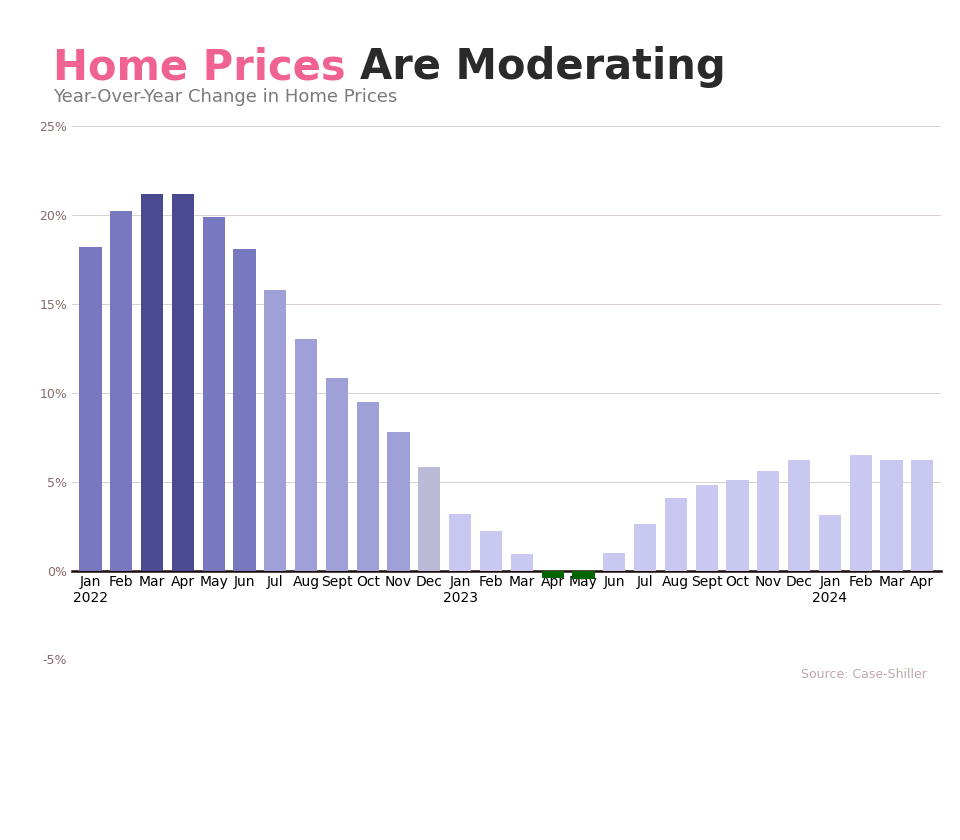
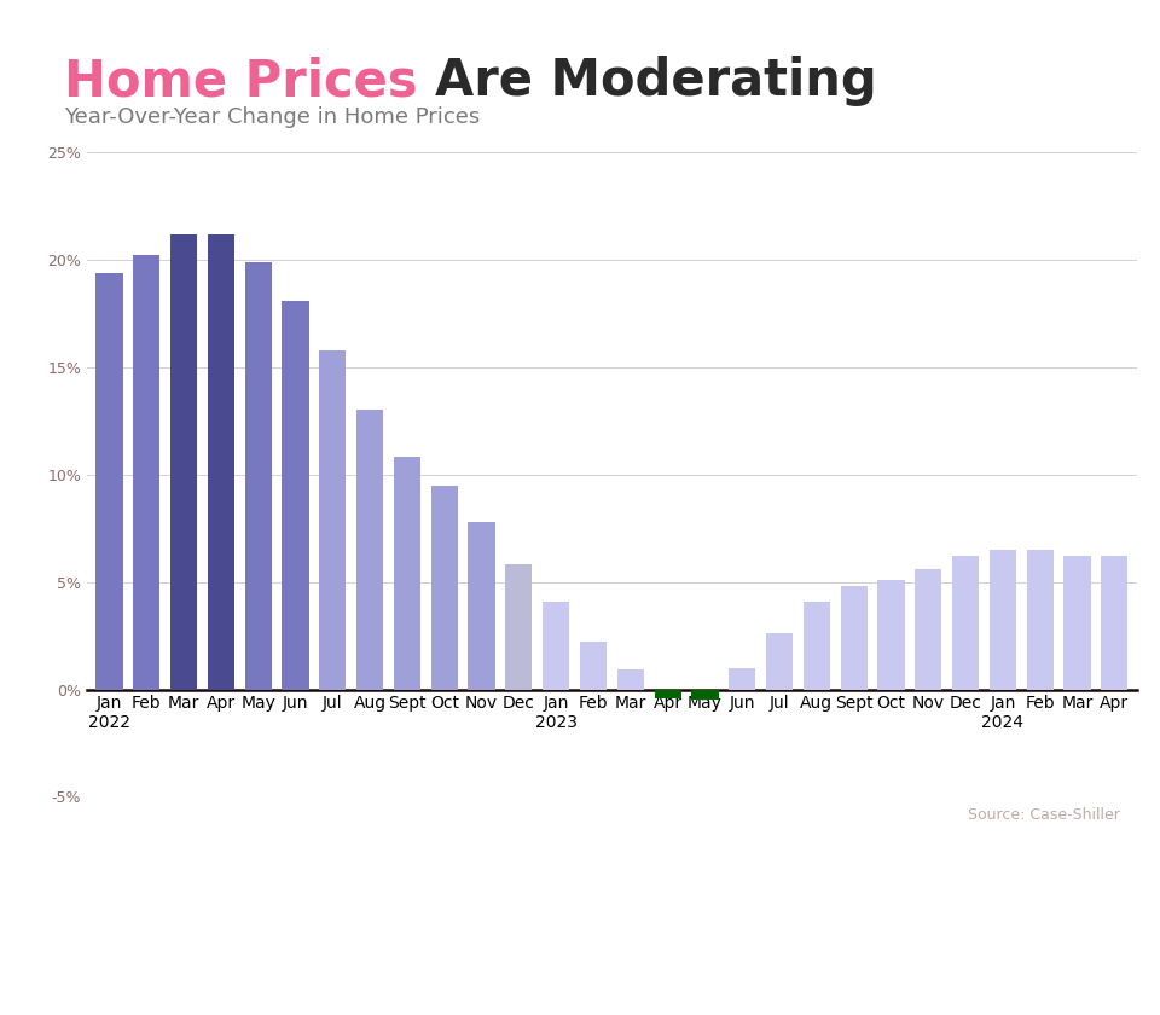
Jan 2022: 18.2% -> 19.4%
Jan 2023: 3.2% -> 4.1%
Jan 2024: 3.1% -> 6.5%
